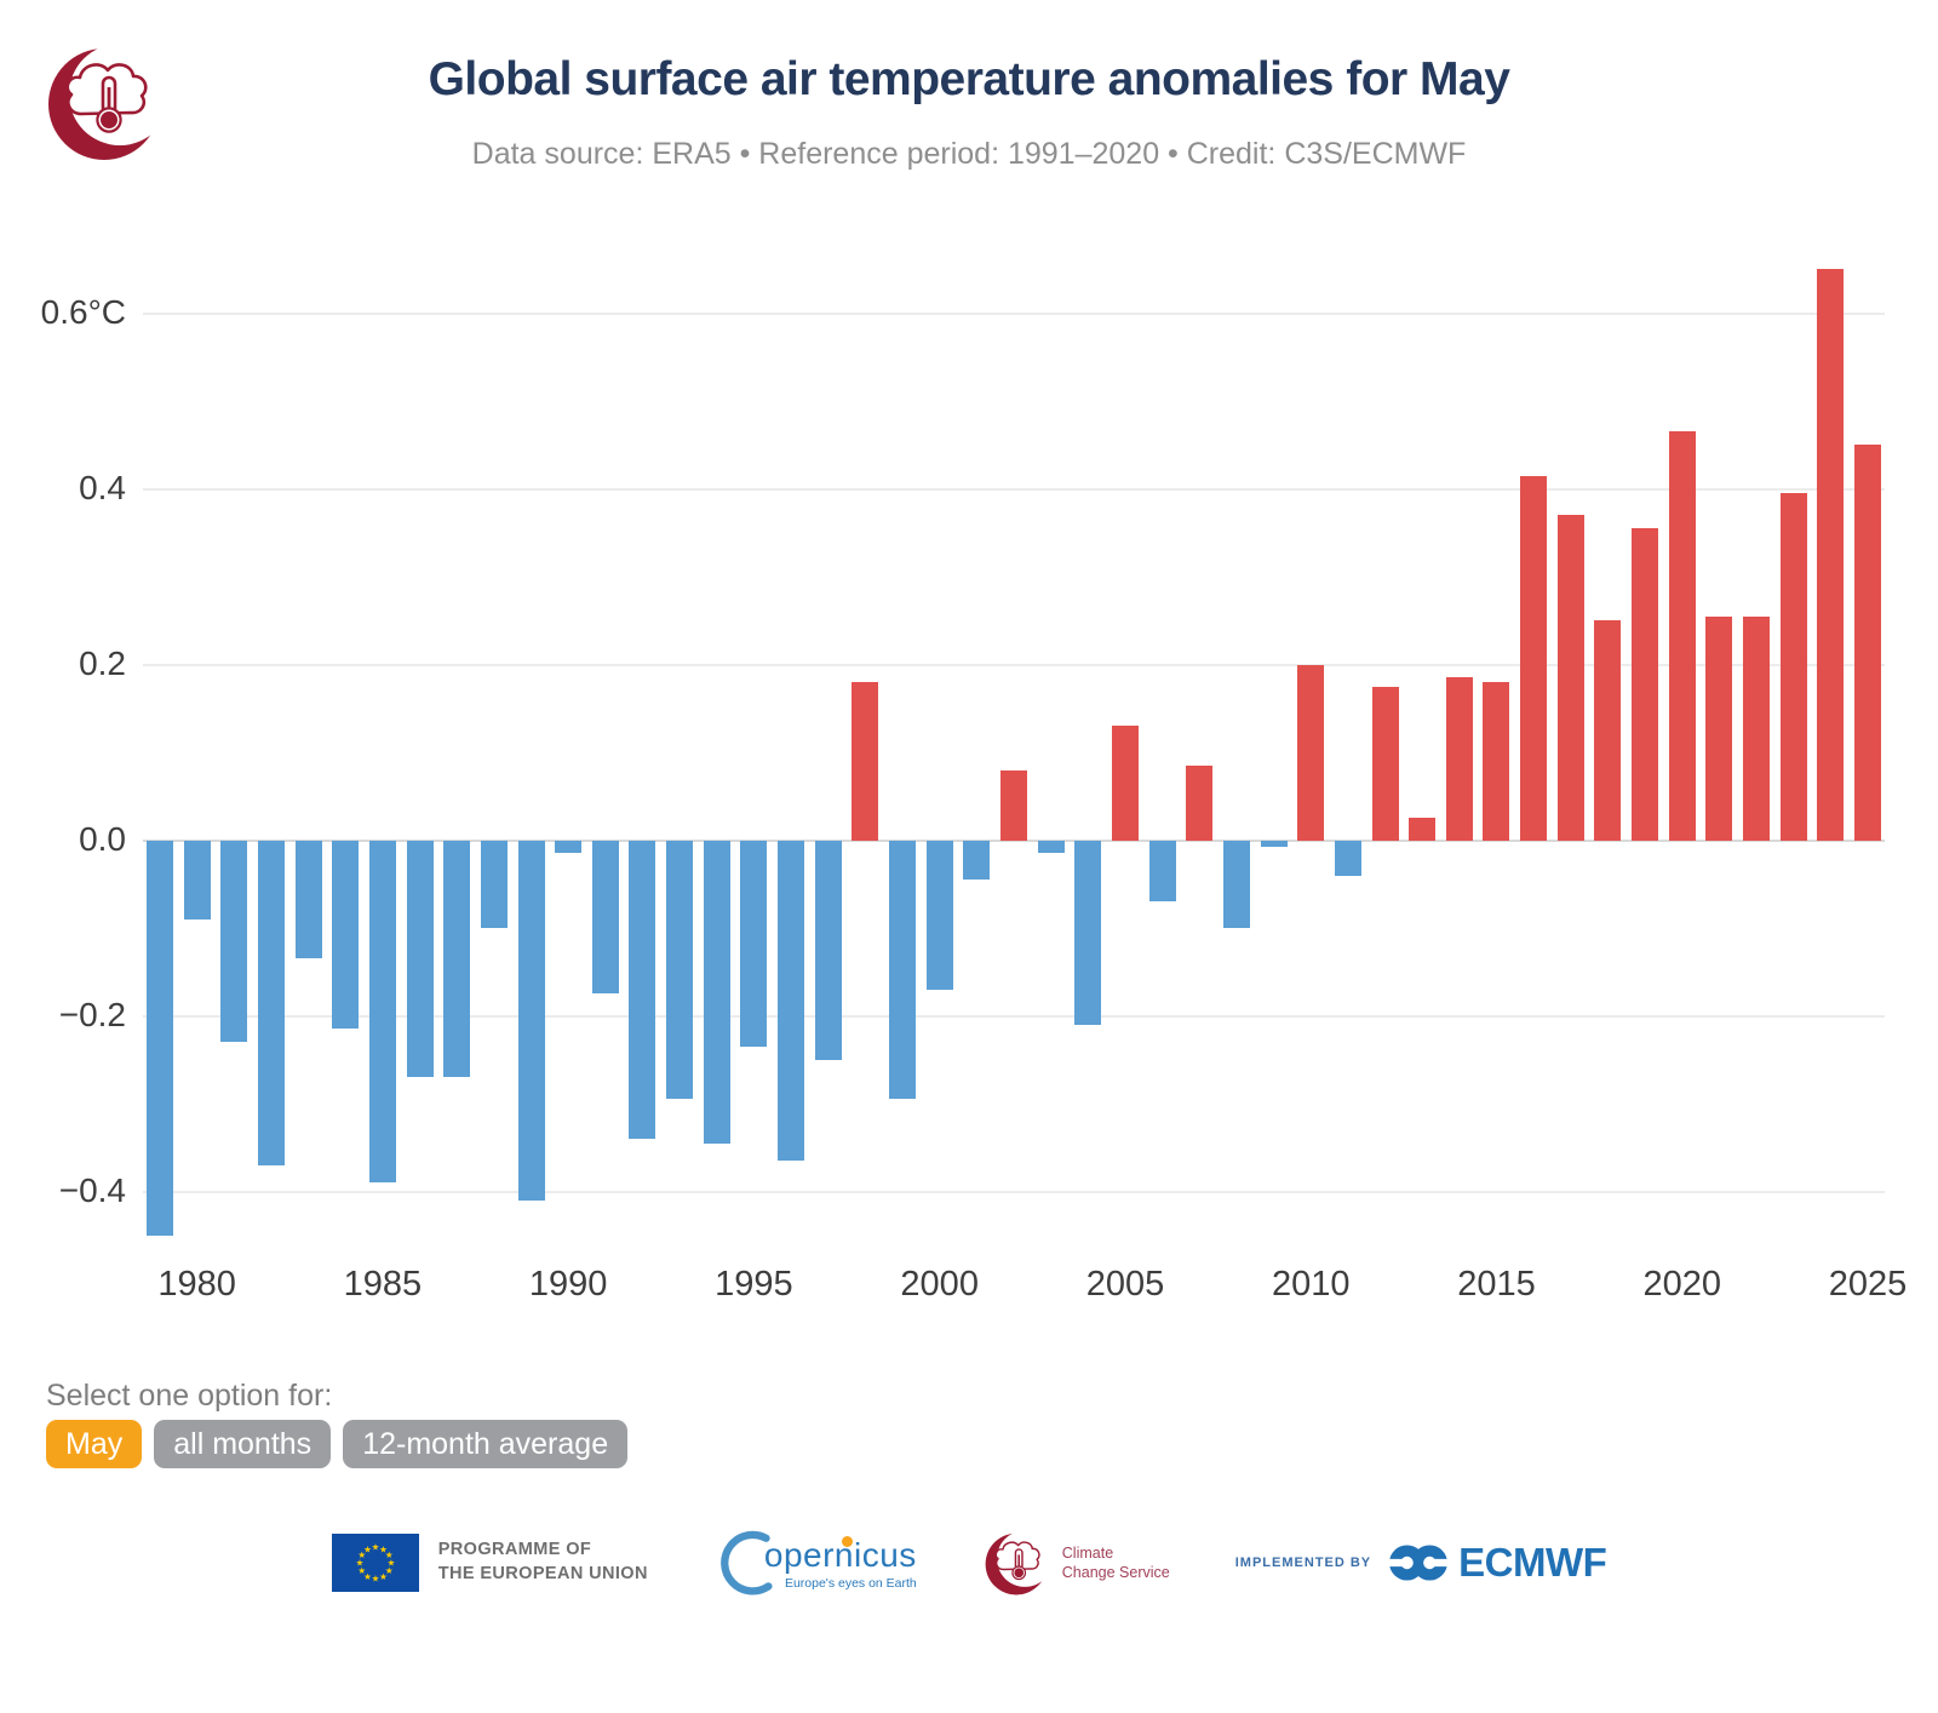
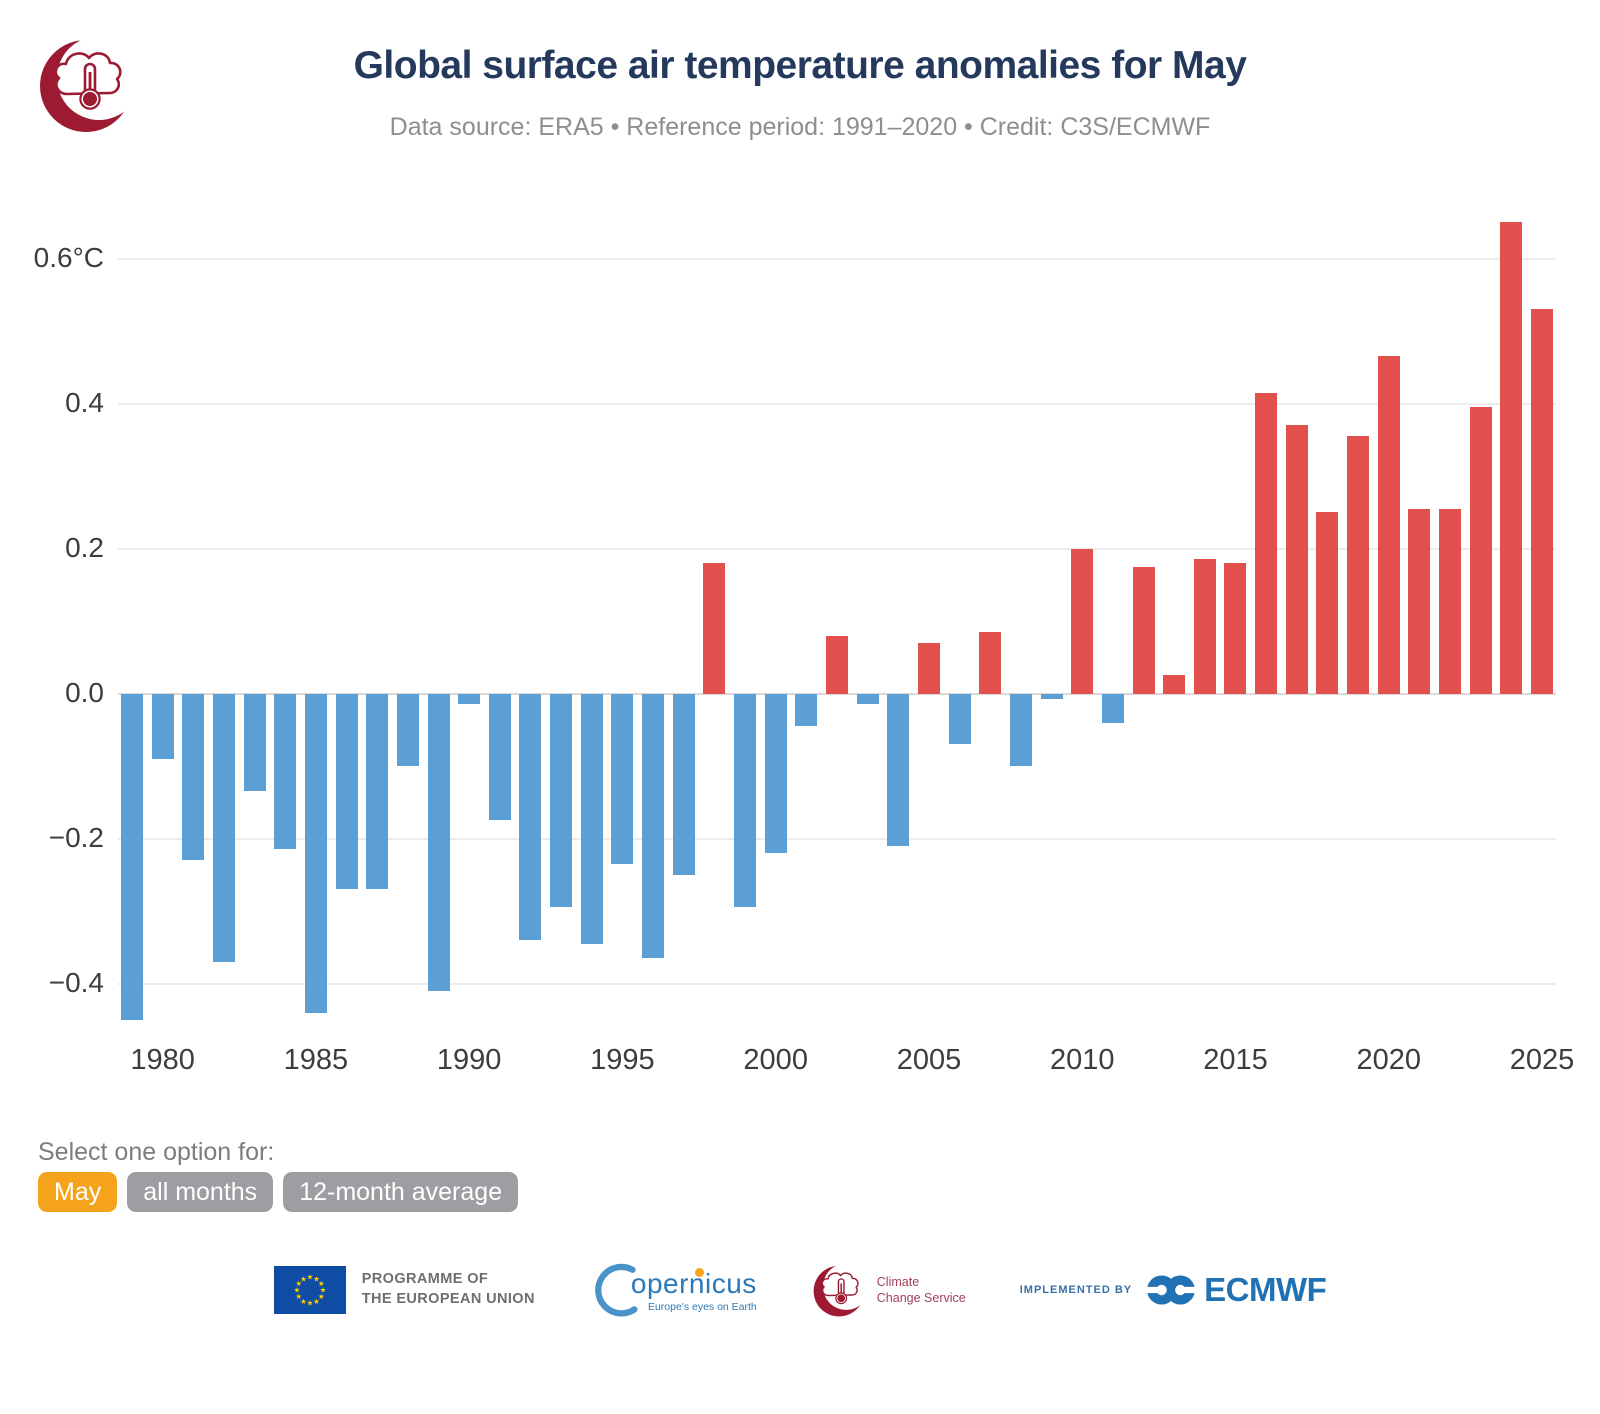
1985: -0.39 -> -0.44
2000: -0.17 -> -0.22
2005: 0.13 -> 0.07
2025: 0.45 -> 0.53
